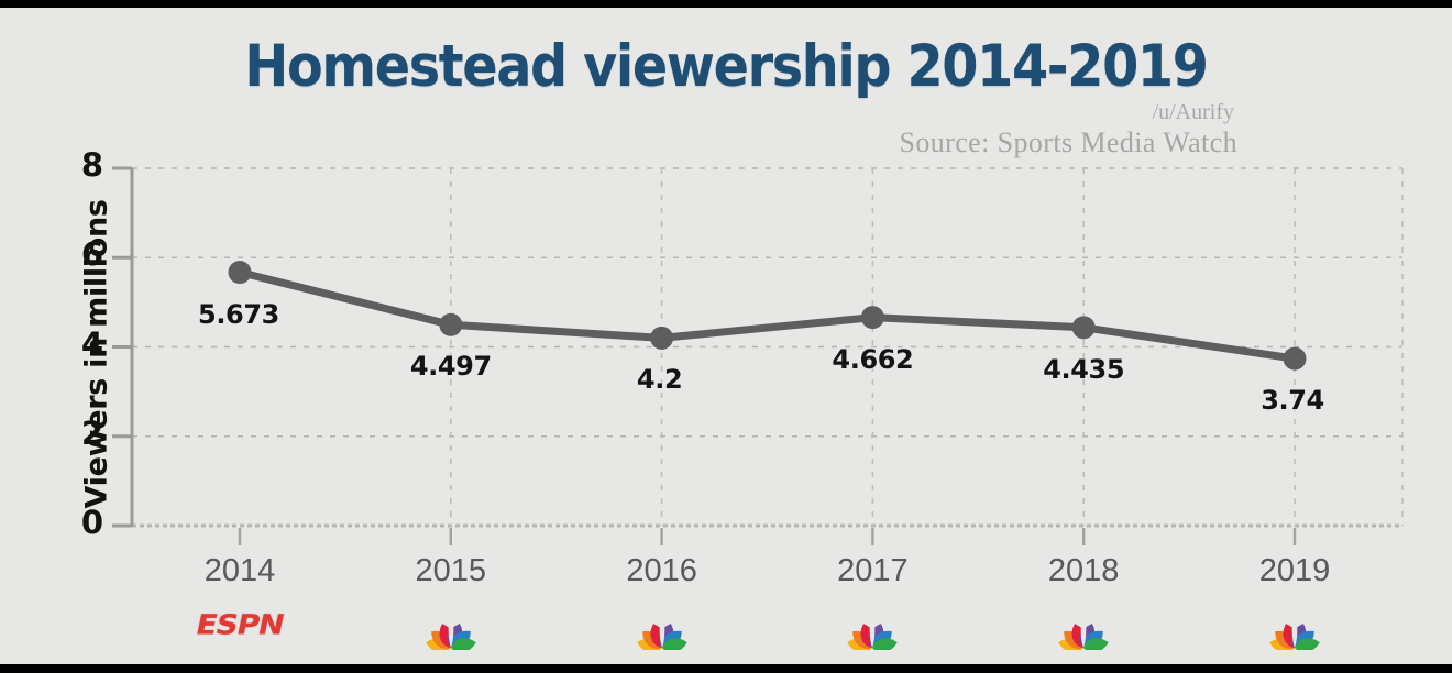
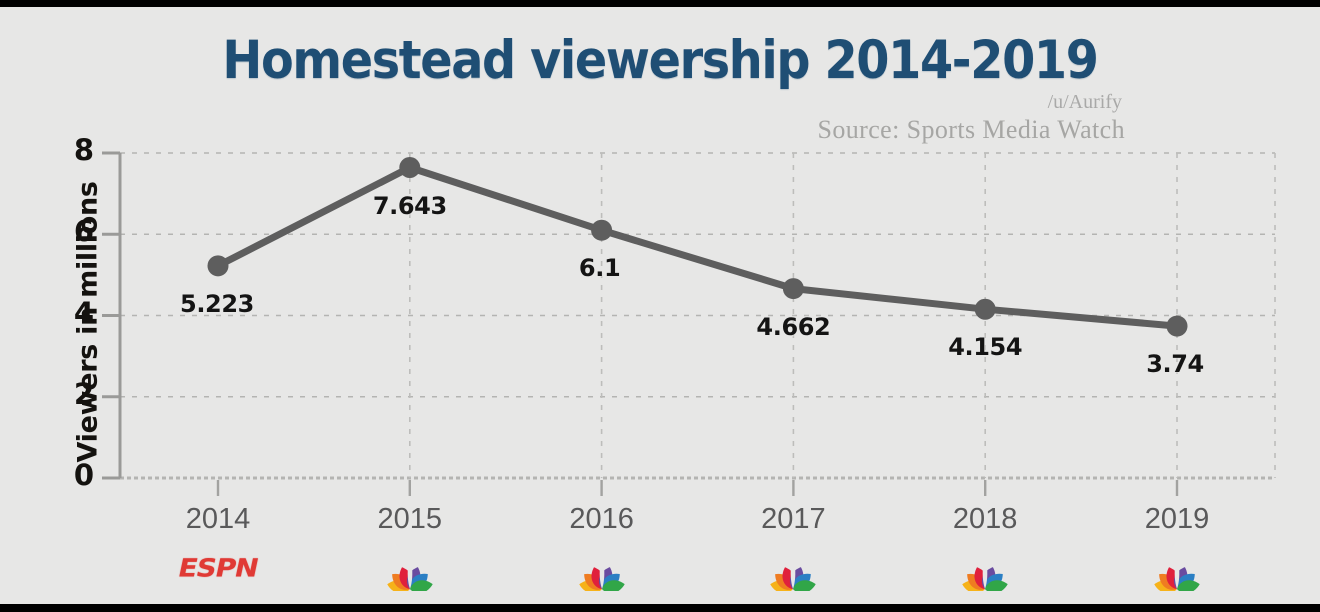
2014: 5.673 -> 5.223
2015: 4.497 -> 7.643
2016: 4.2 -> 6.1
2018: 4.435 -> 4.154
